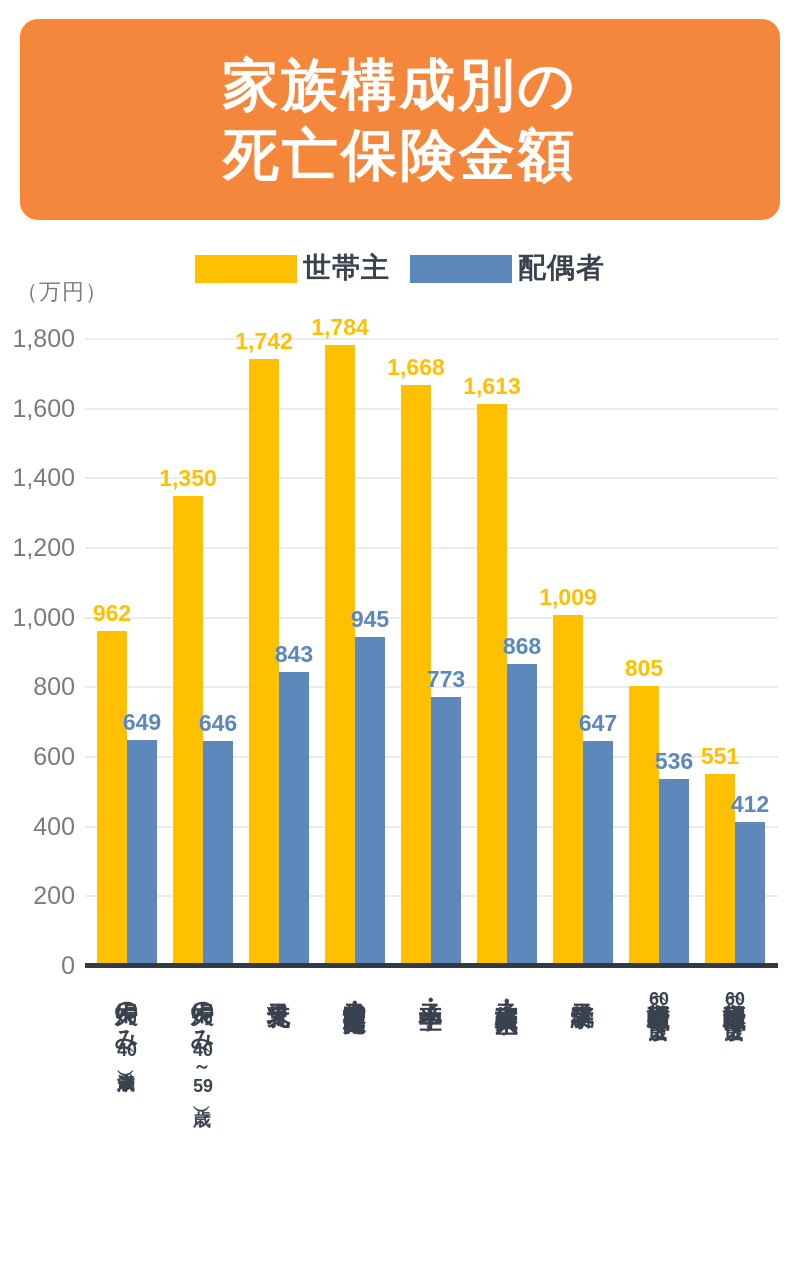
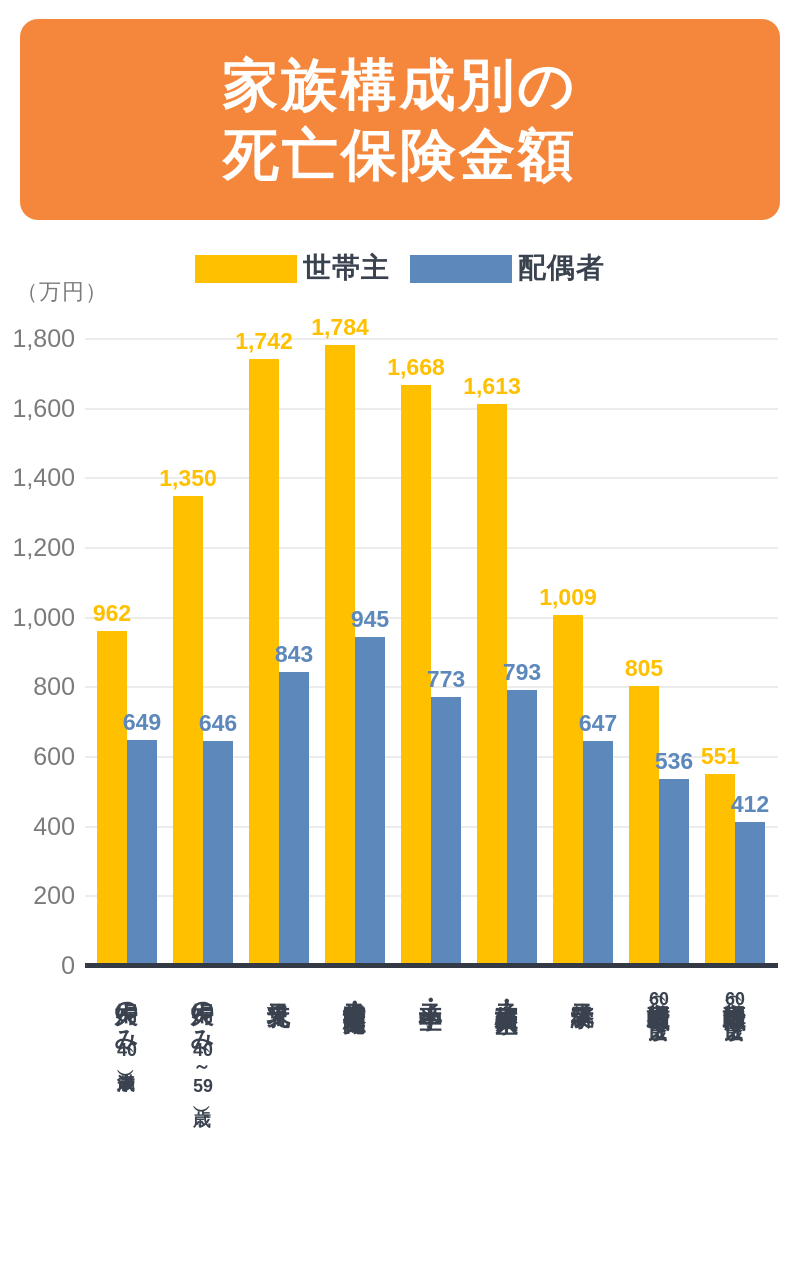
配偶者/末子高校・短大・大学生: 868 -> 793
